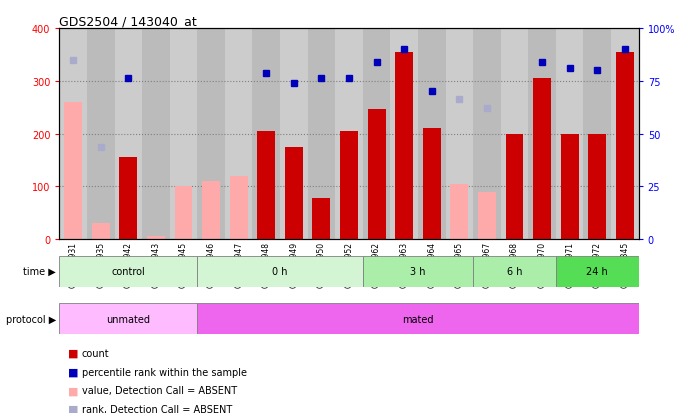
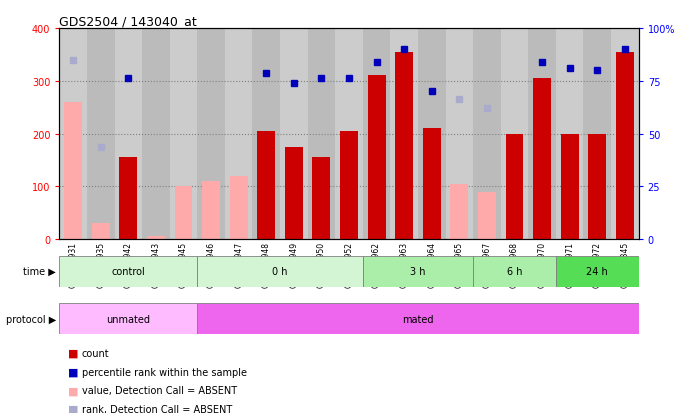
GSM112950: 78 -> 155
GSM112962: 246 -> 310
